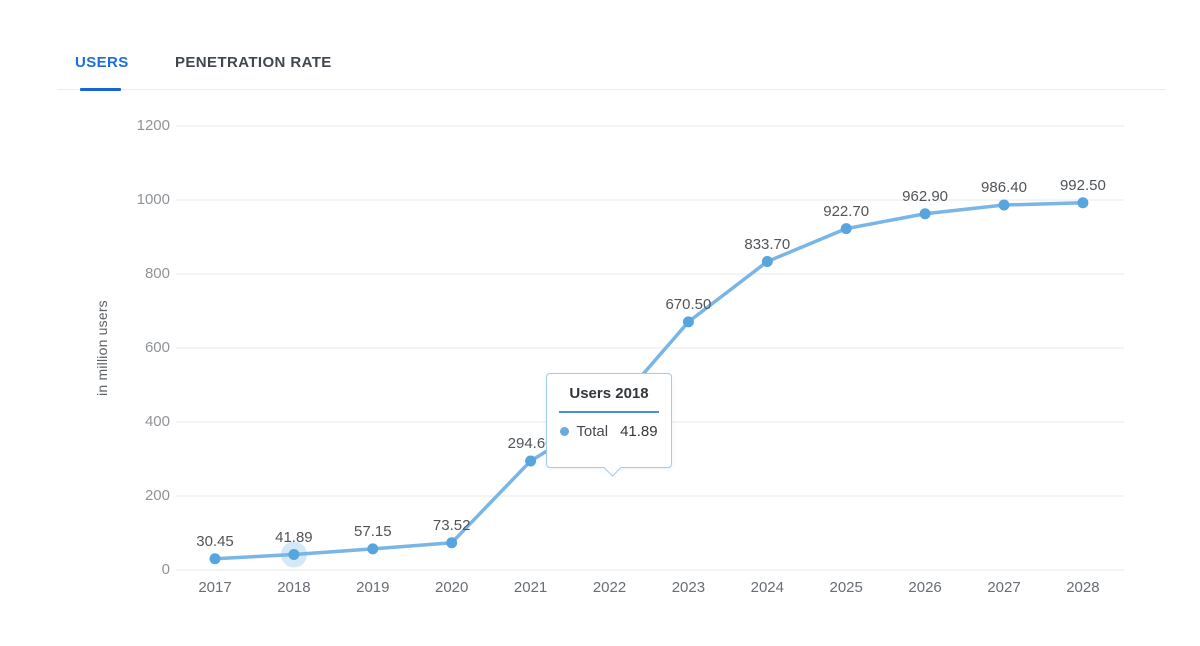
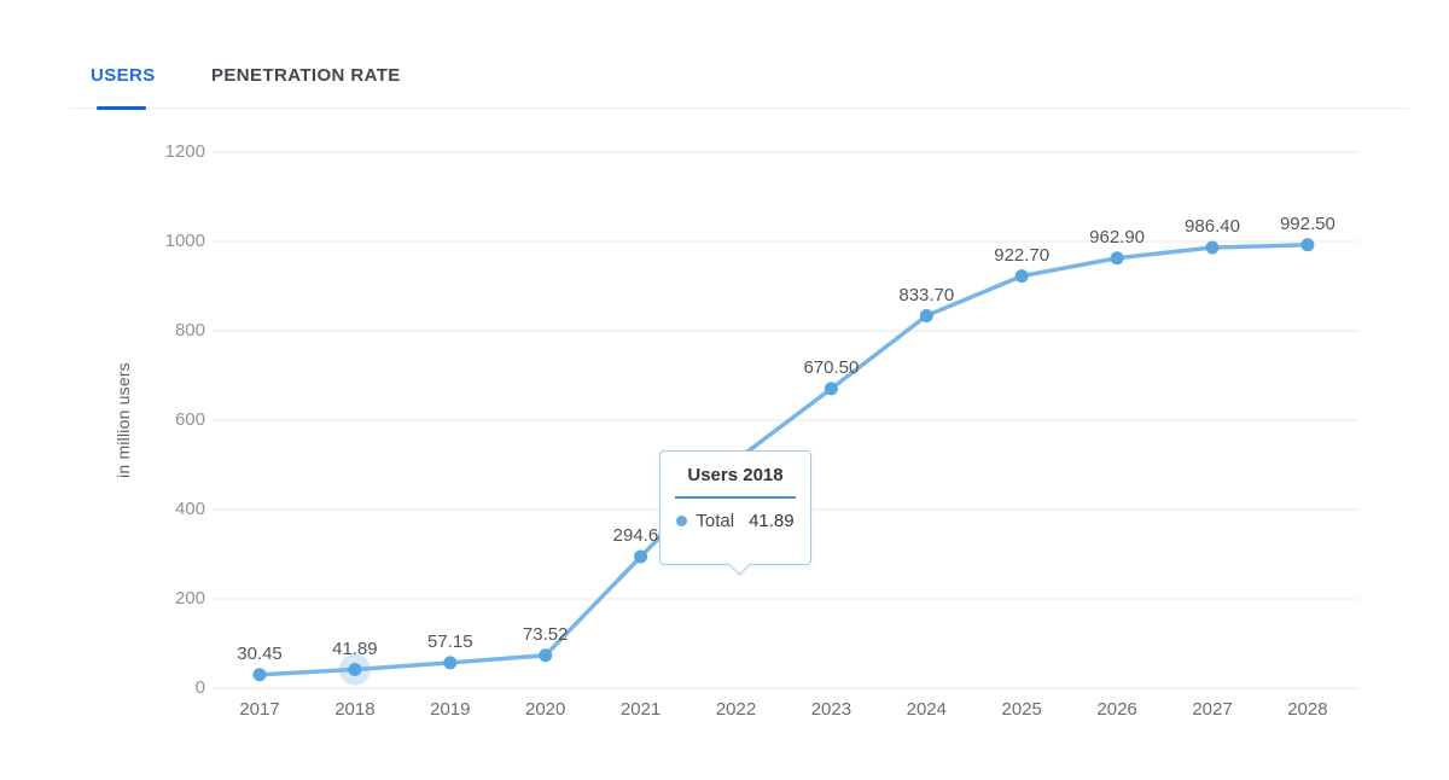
2022: 420 -> 510
